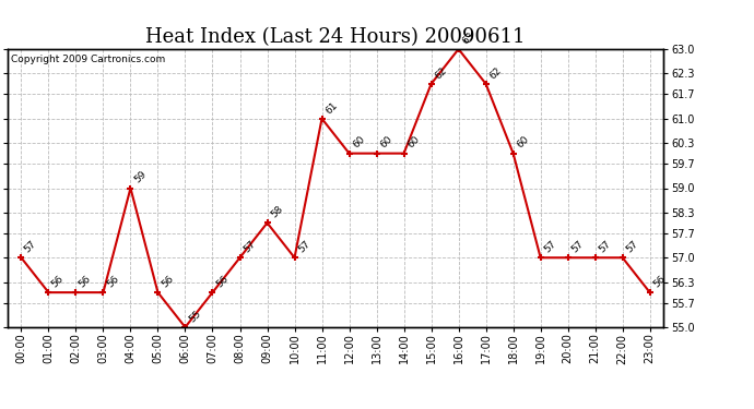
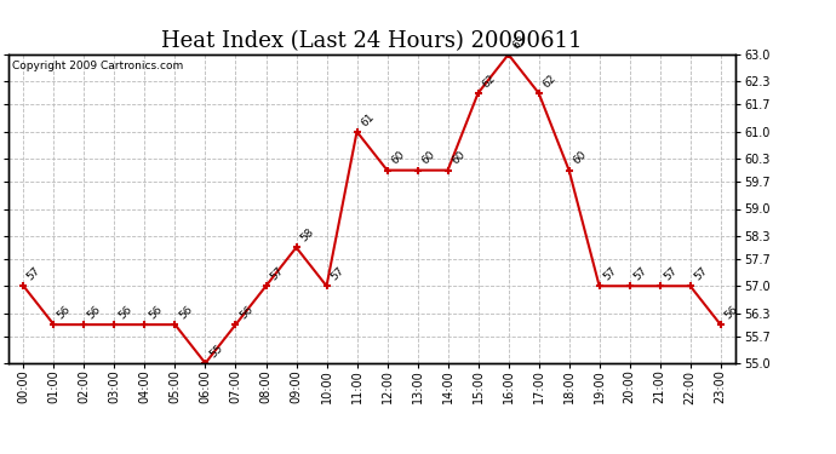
04:00: 59 -> 56
